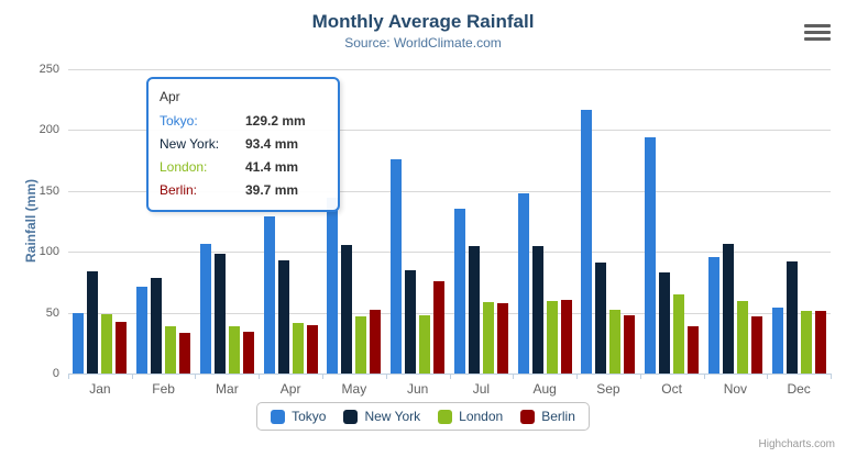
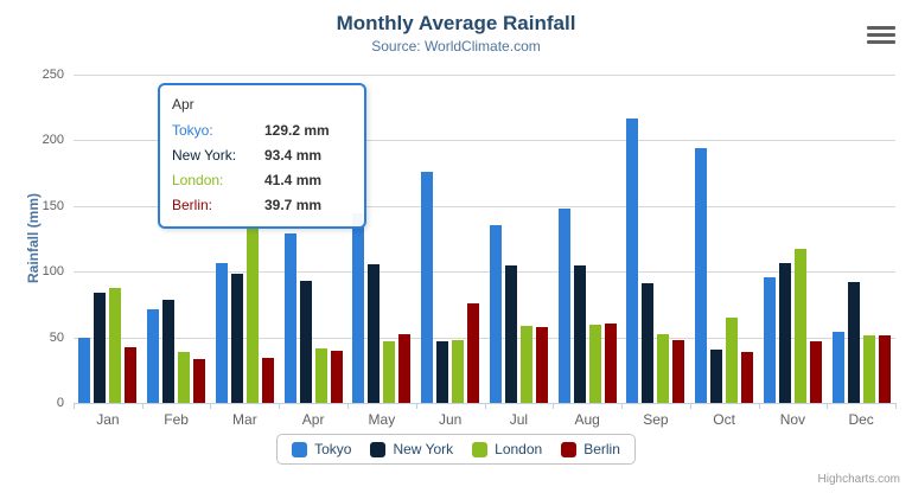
London/Jan: 49 -> 88
London/Mar: 39 -> 136
New York/Jun: 84 -> 47
New York/Oct: 84 -> 41
London/Nov: 59 -> 117
